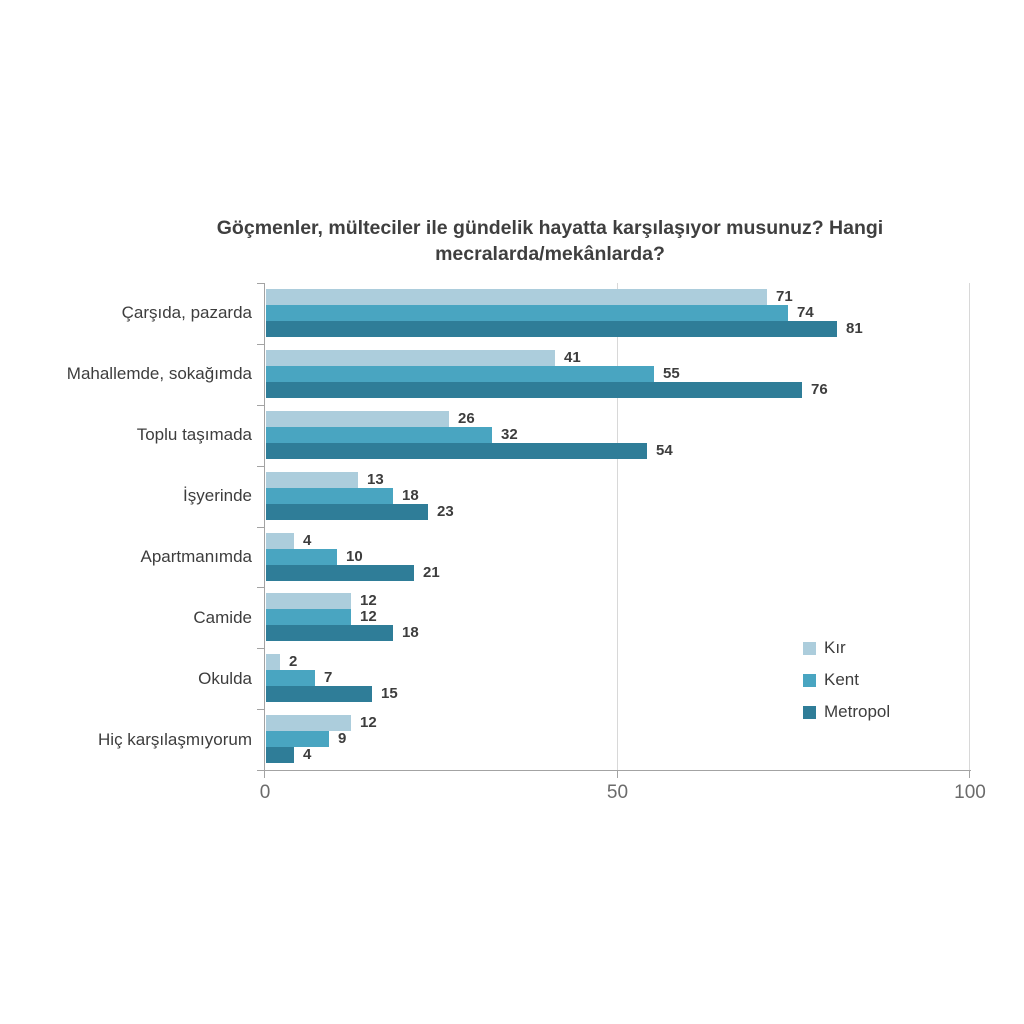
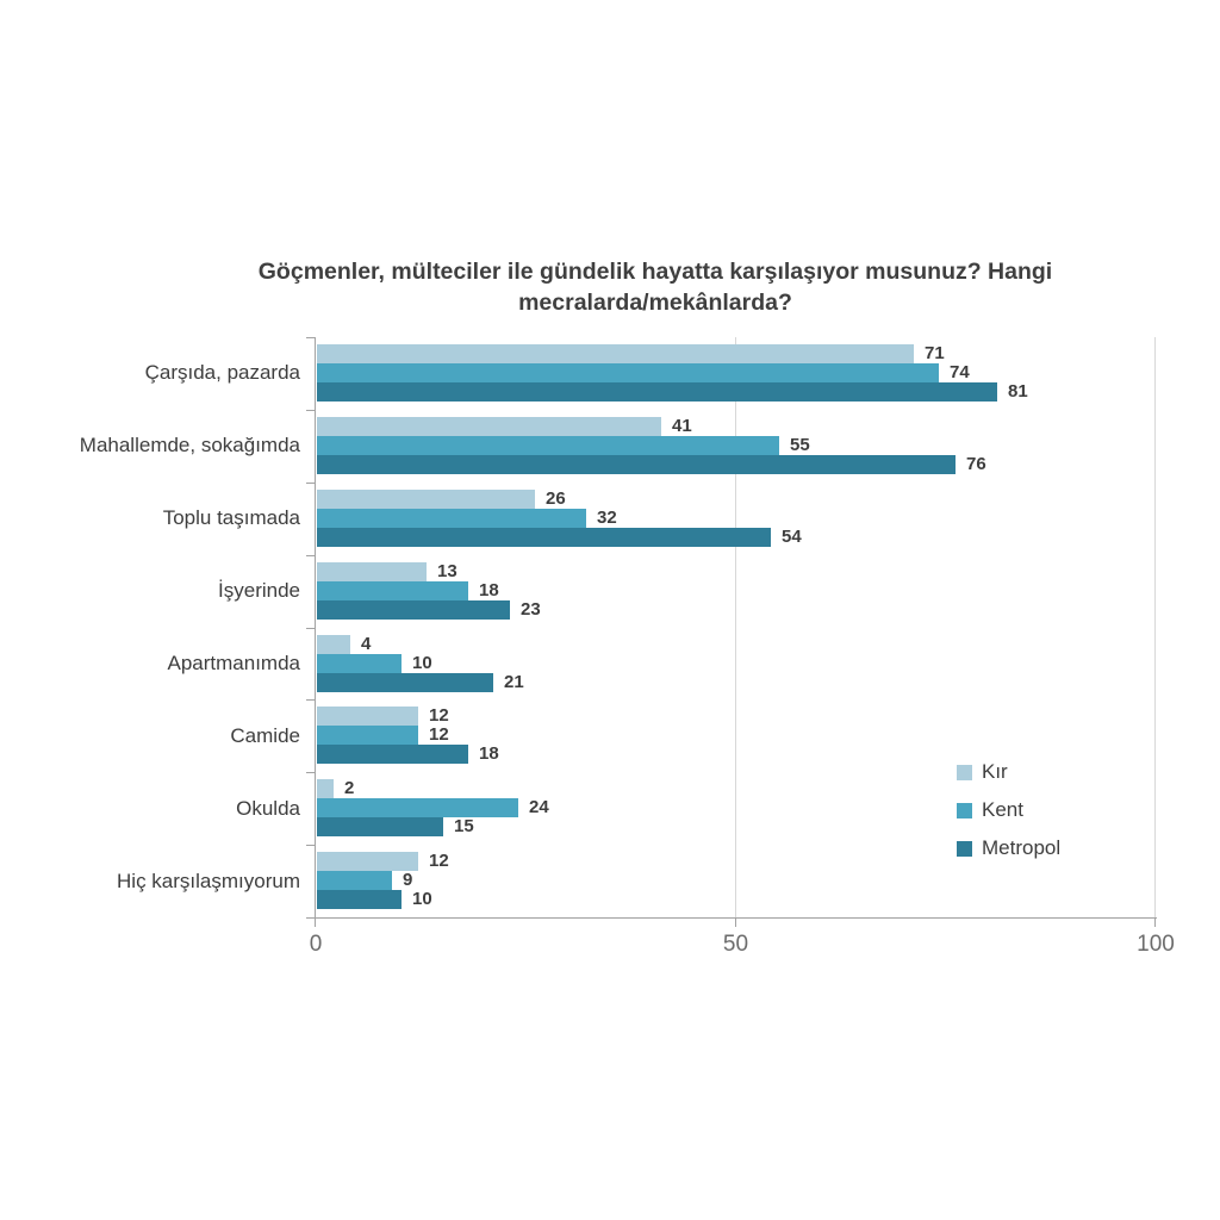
Kent/Okulda: 7 -> 24
Metropol/Hiç karşılaşmıyorum: 4 -> 10
